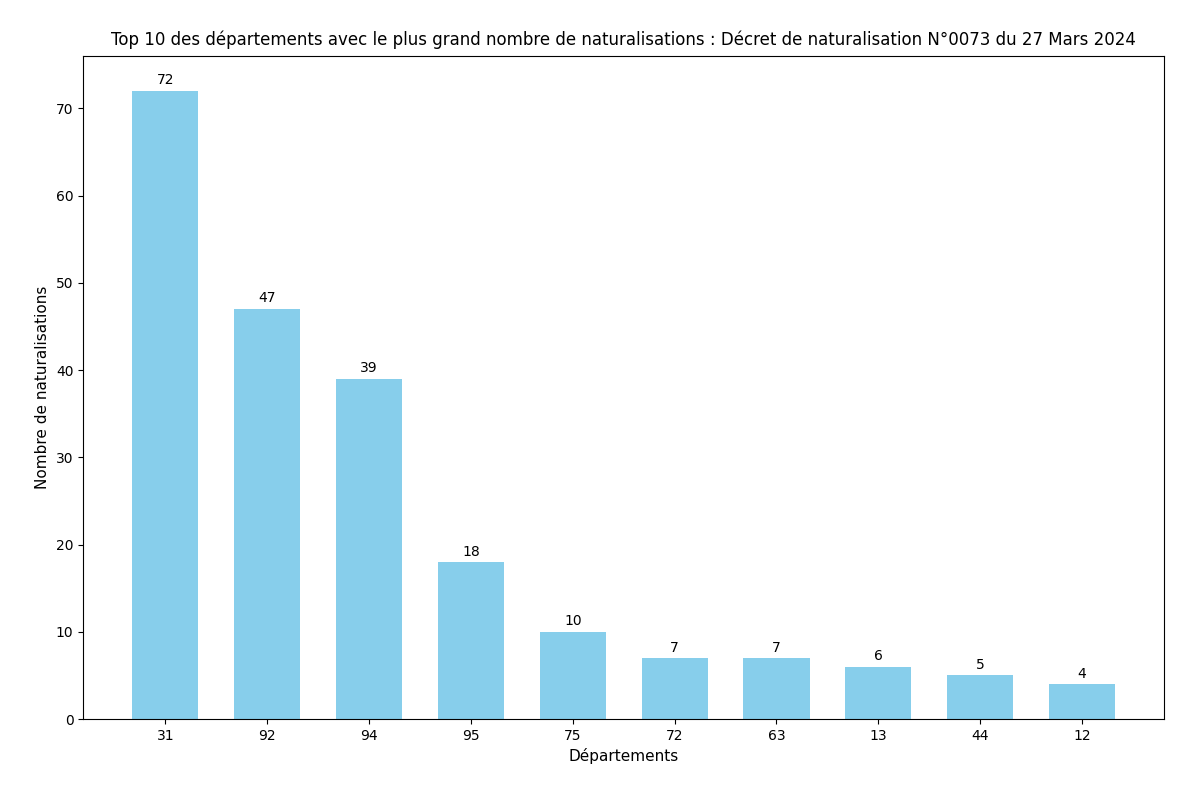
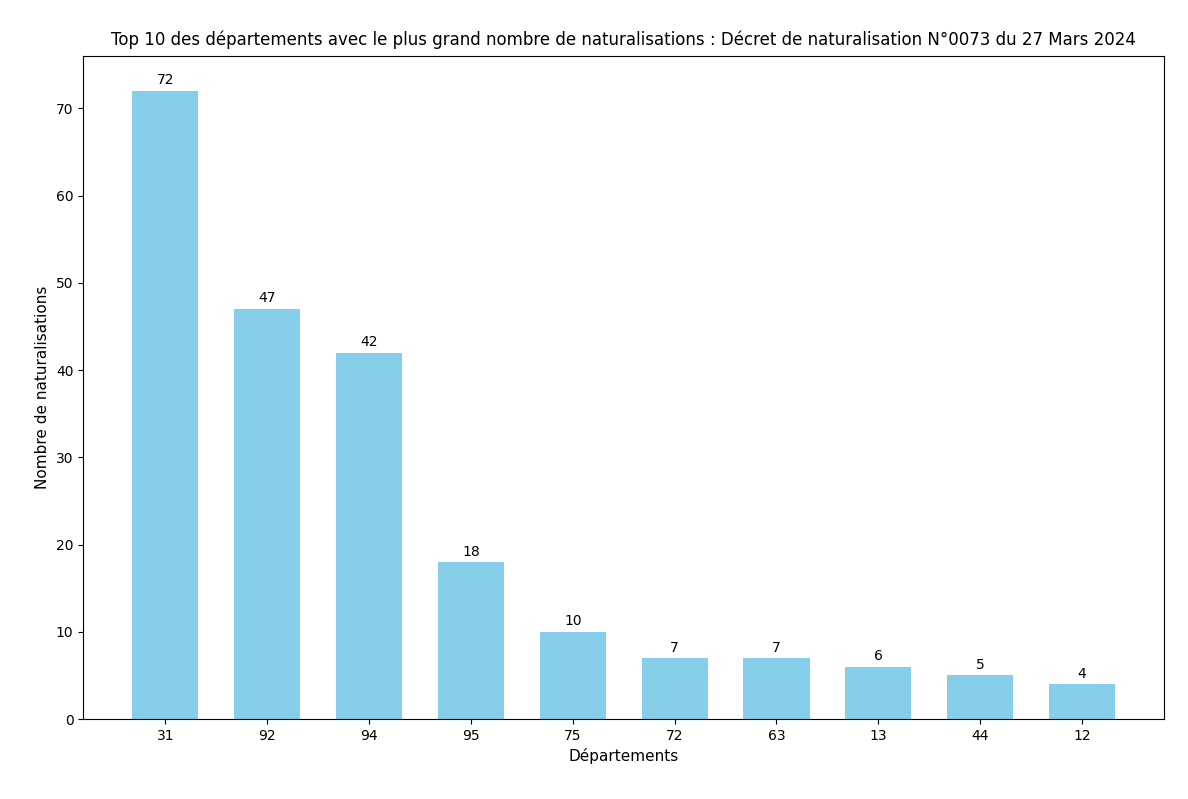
94: 39 -> 42
